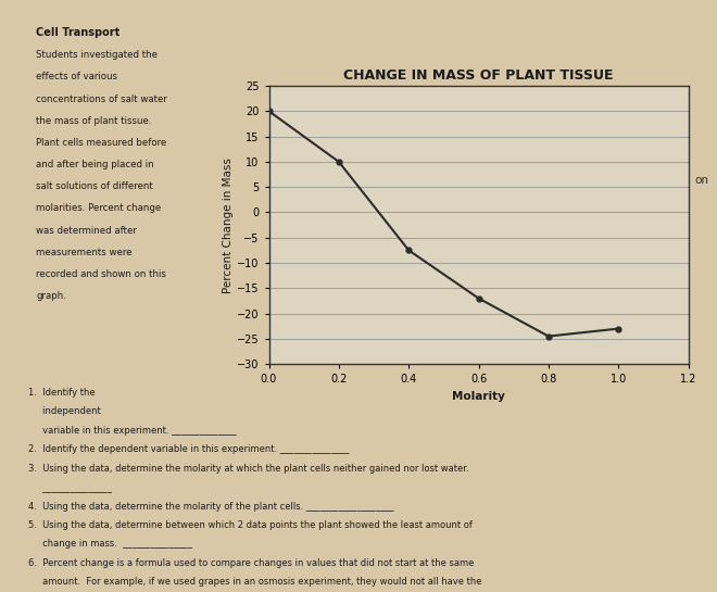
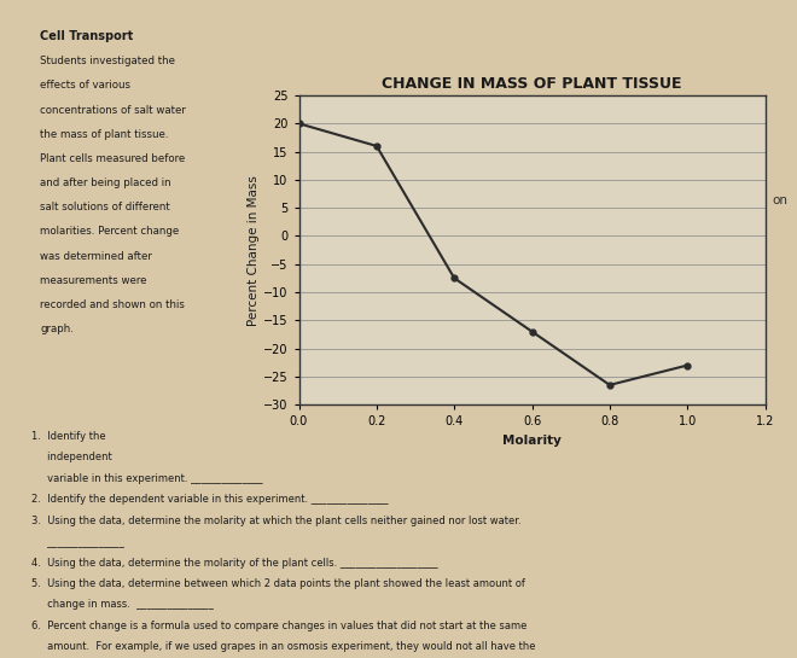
0.2: 10.0 -> 16.0
0.8: -24.5 -> -26.5
